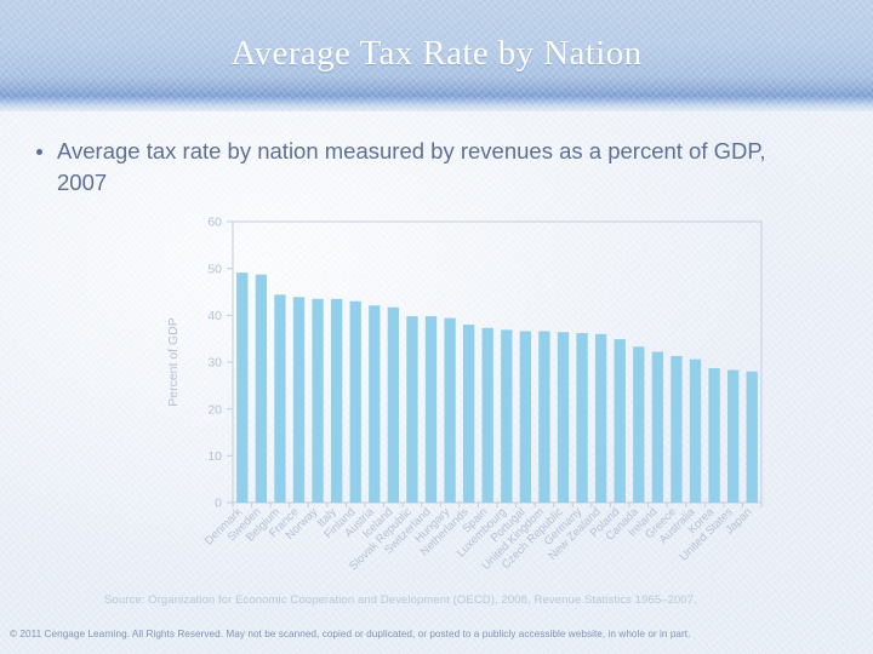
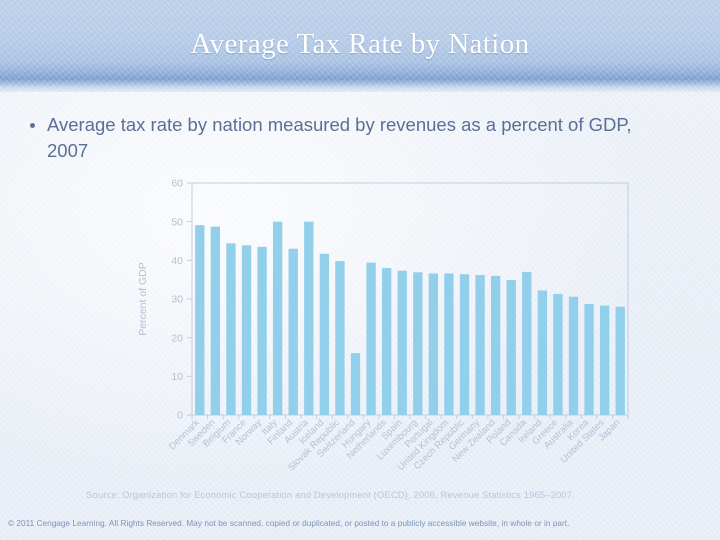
Italy: 44 -> 50
Austria: 42 -> 50
Switzerland: 40 -> 16
Canada: 33 -> 37
